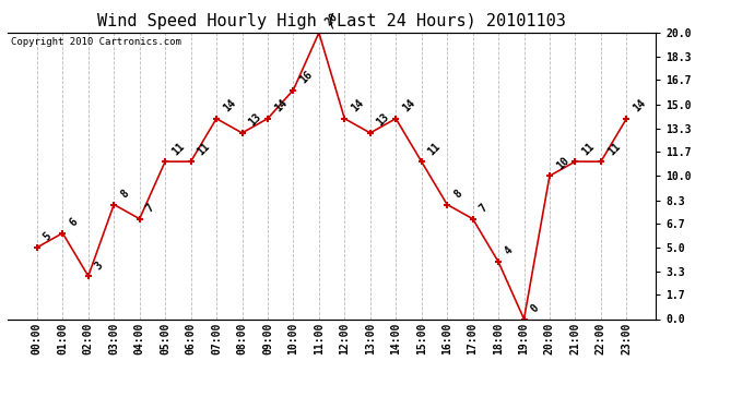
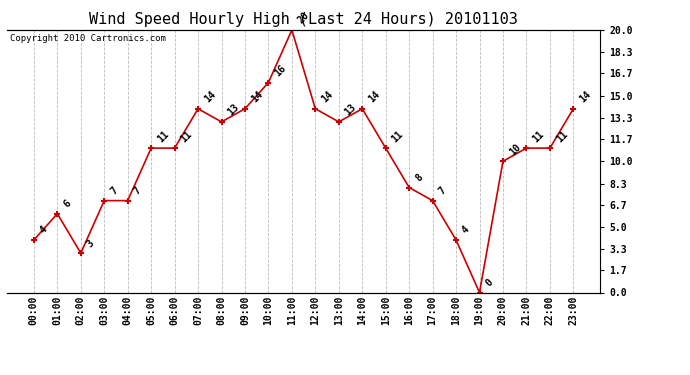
00:00: 5 -> 4
03:00: 8 -> 7
